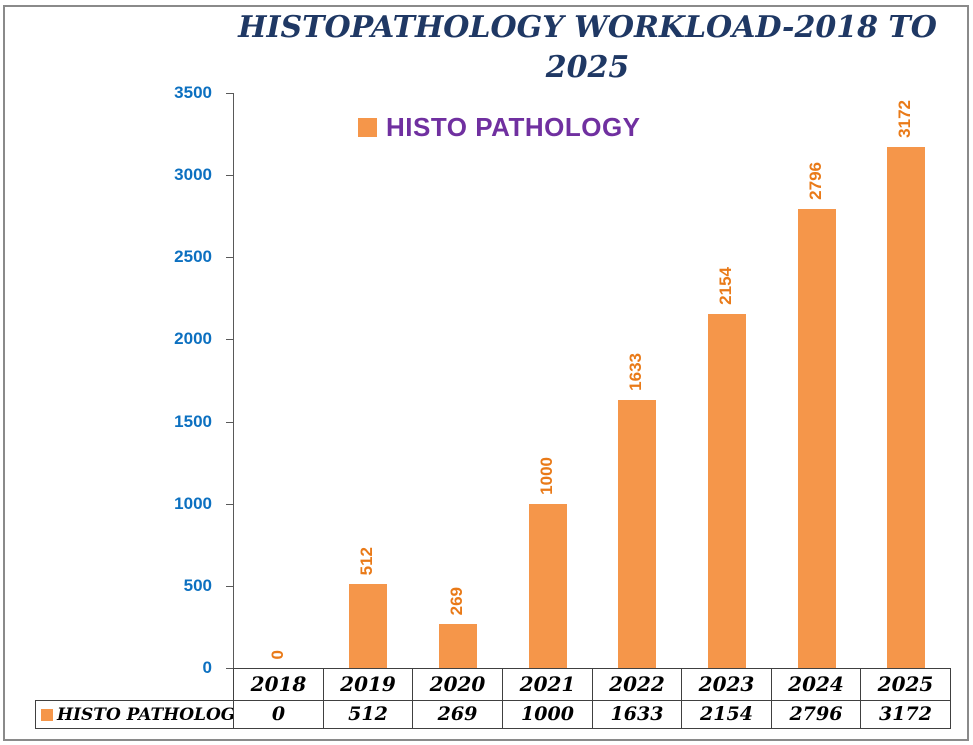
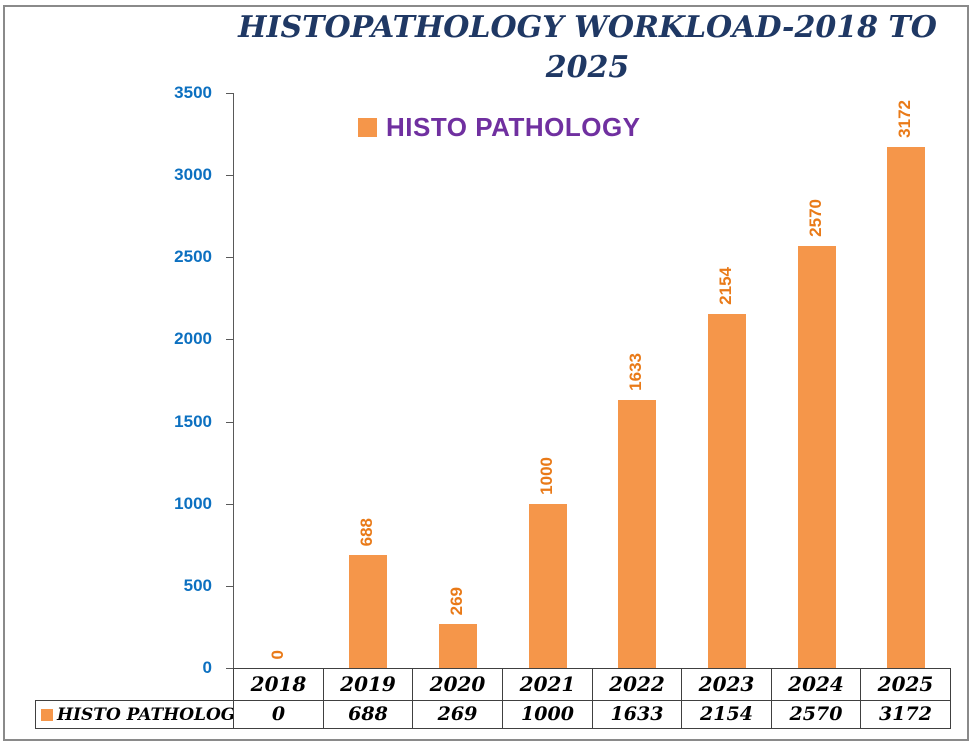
2019: 512 -> 688
2024: 2796 -> 2570
